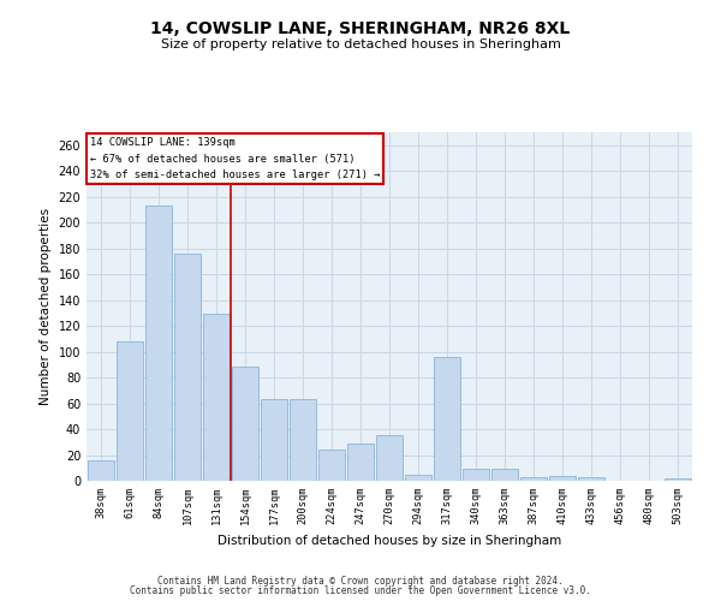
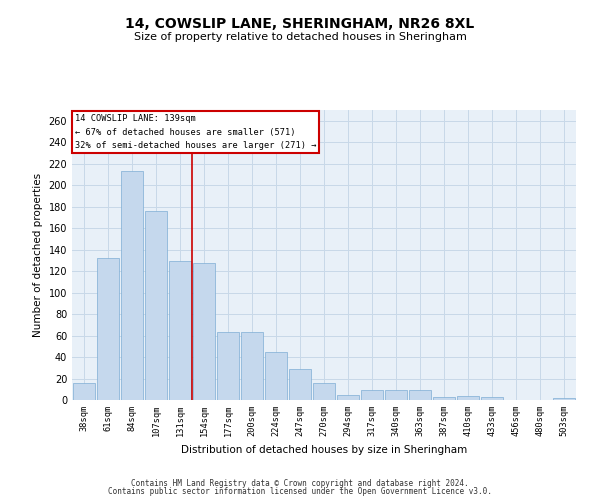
61sqm: 108 -> 132
154sqm: 88 -> 128
224sqm: 24 -> 45
270sqm: 35 -> 16
317sqm: 96 -> 9
